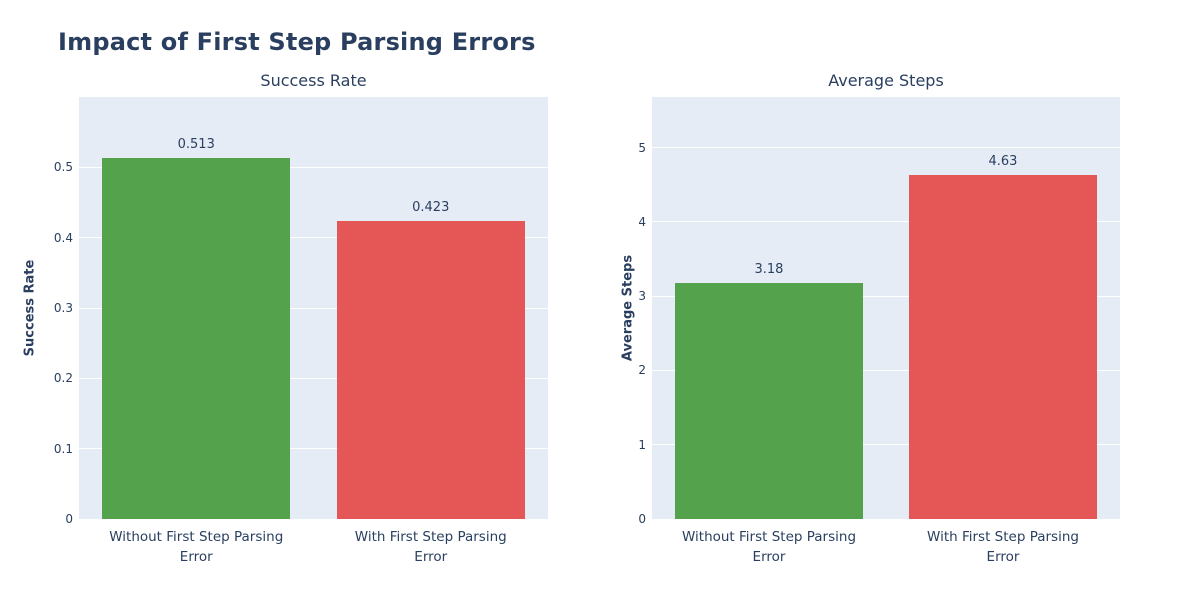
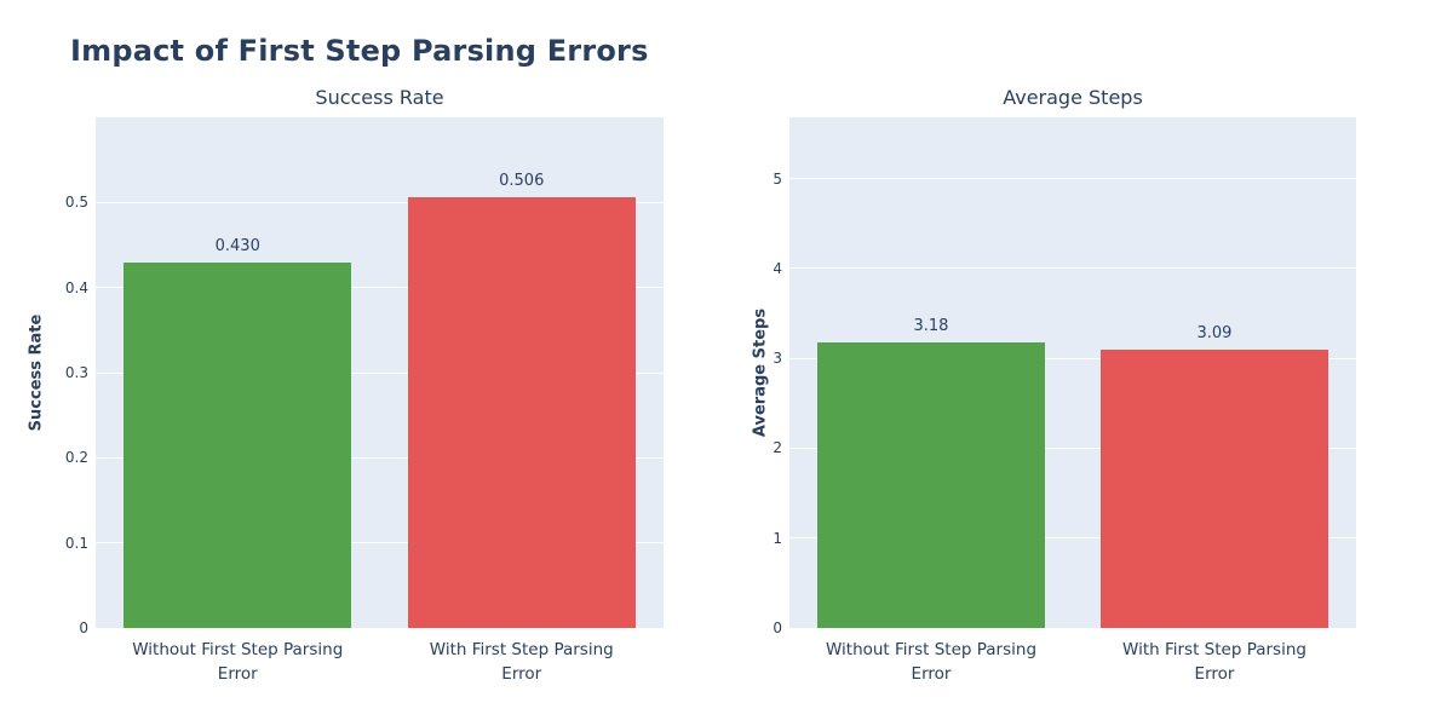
Success Rate/Without First Step Parsing Error: 0.513 -> 0.430
Success Rate/With First Step Parsing Error: 0.423 -> 0.506
Average Steps/With First Step Parsing Error: 4.63 -> 3.09
